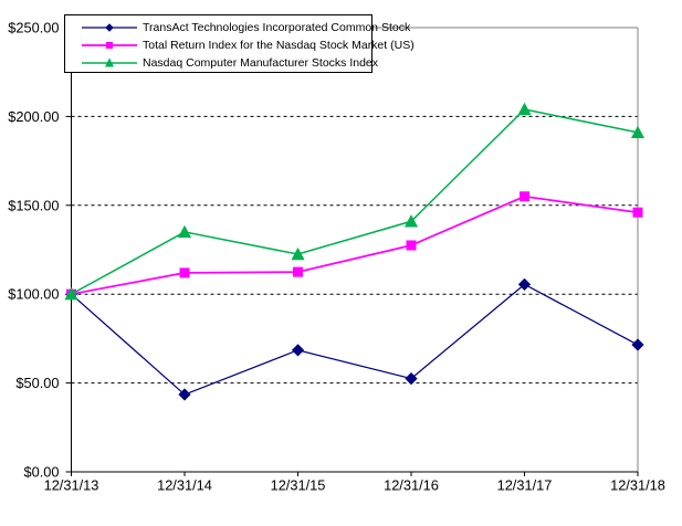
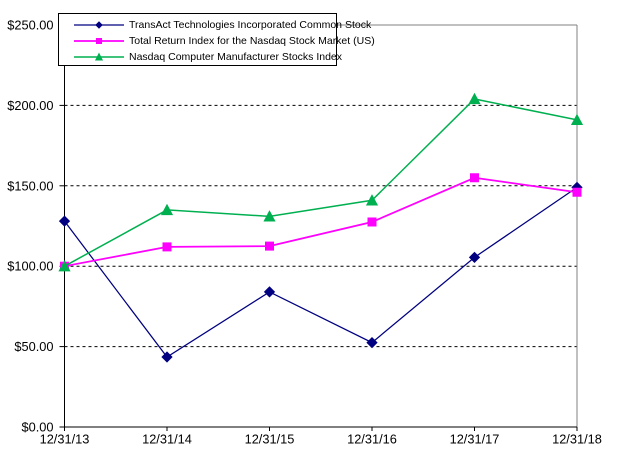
TransAct Technologies Incorporated Common Stock/12/31/13: $100 -> $128
TransAct Technologies Incorporated Common Stock/12/31/15: $68 -> $84
Nasdaq Computer Manufacturer Stocks Index/12/31/15: $122 -> $131
TransAct Technologies Incorporated Common Stock/12/31/18: $72 -> $149
